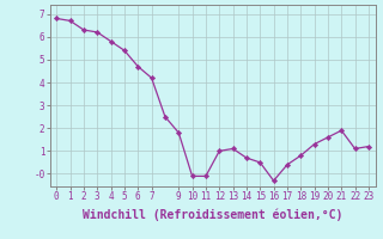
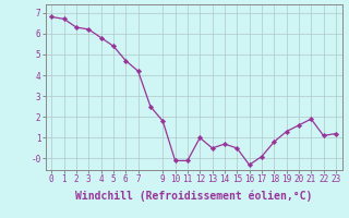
13: 1.1 -> 0.5
17: 0.4 -> 0.1
